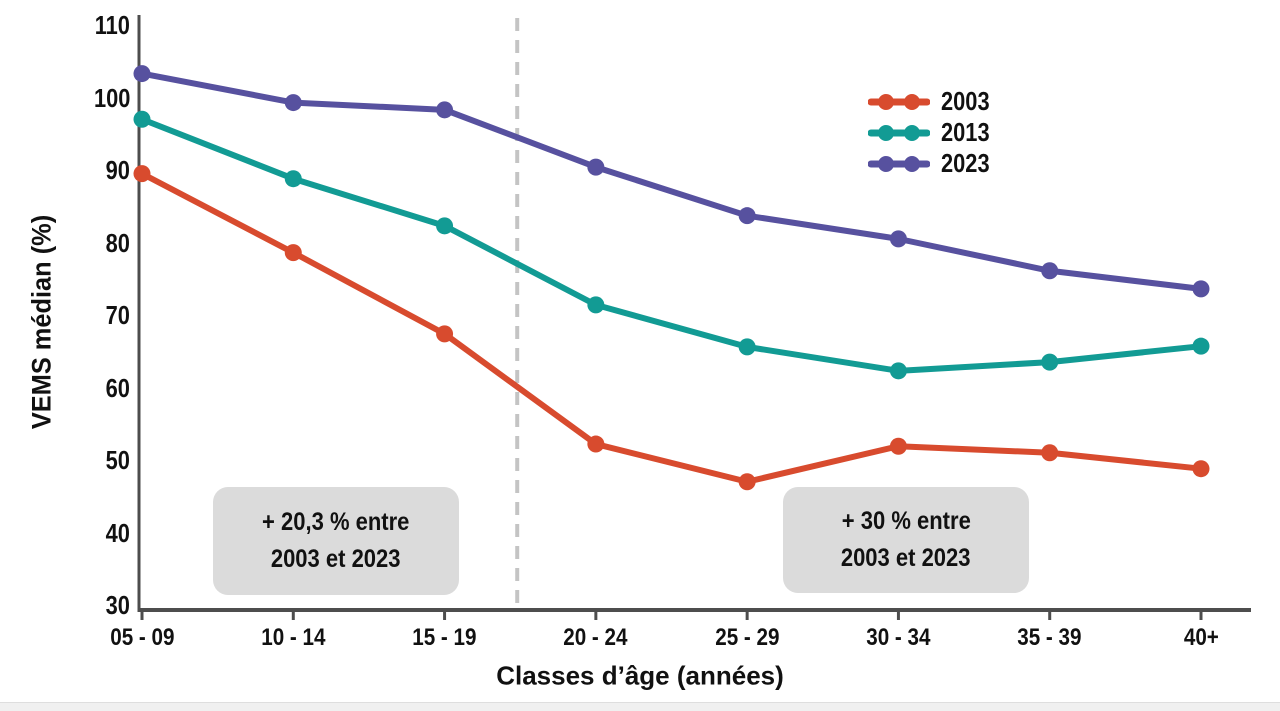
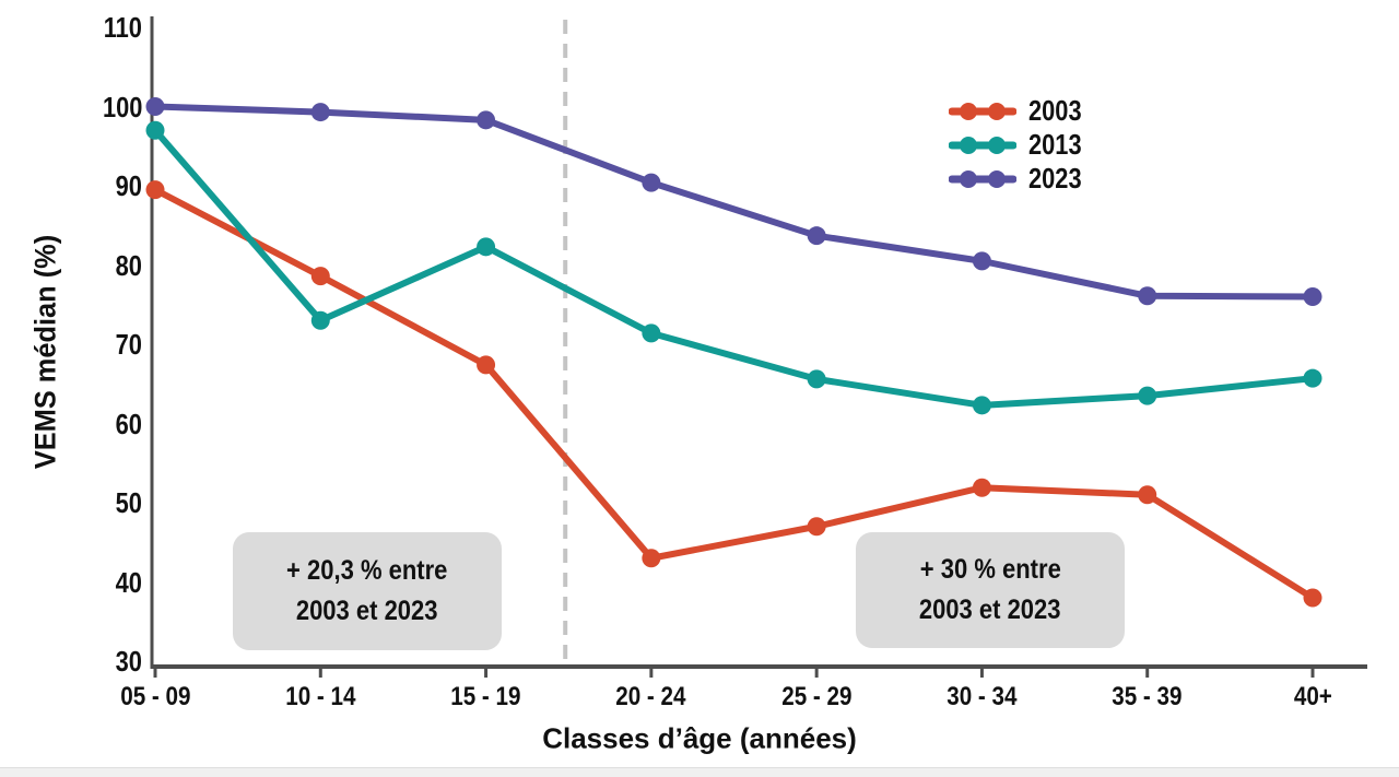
2023/05 - 09: 103 -> 100
2013/10 - 14: 89 -> 73
2003/20 - 24: 52 -> 43
2003/40+: 49 -> 38
2023/40+: 74 -> 76
